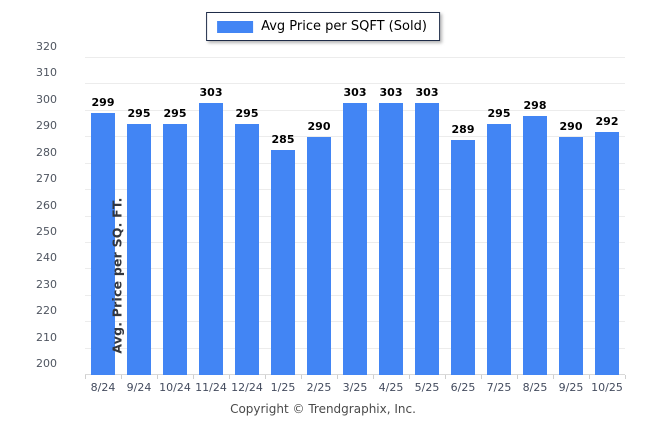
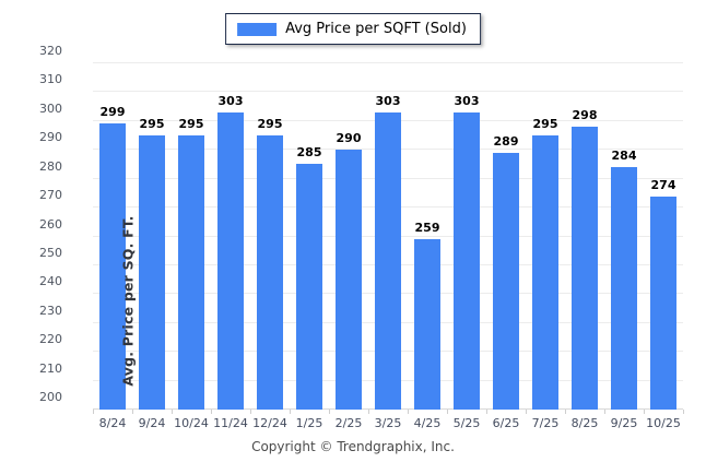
4/25: 303 -> 259
9/25: 290 -> 284
10/25: 292 -> 274
